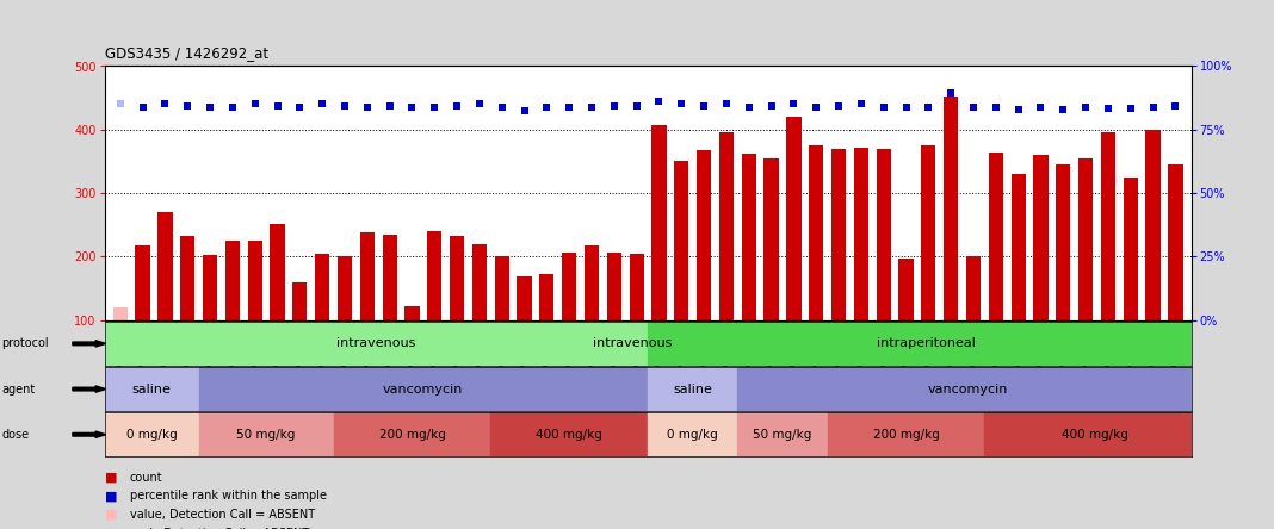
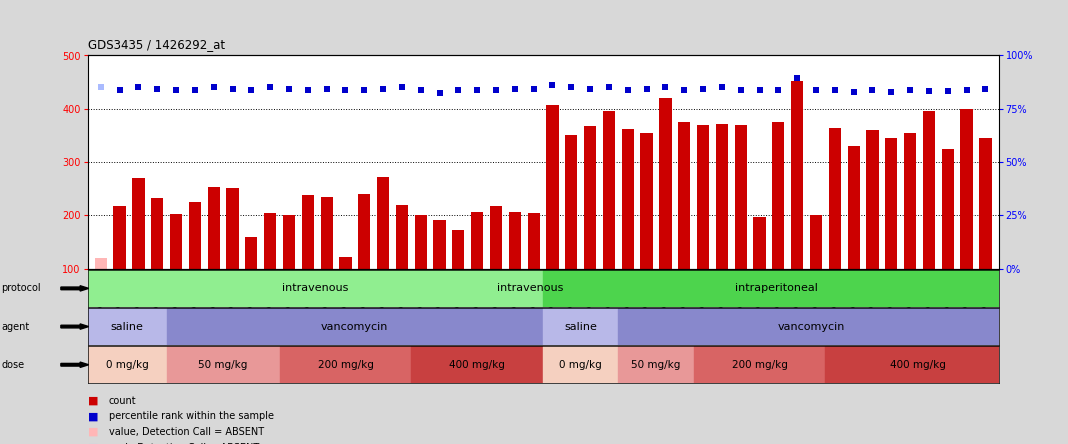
GSM189052: 225 -> 254
GSM189062: 233 -> 272
GSM189065: 168 -> 192
